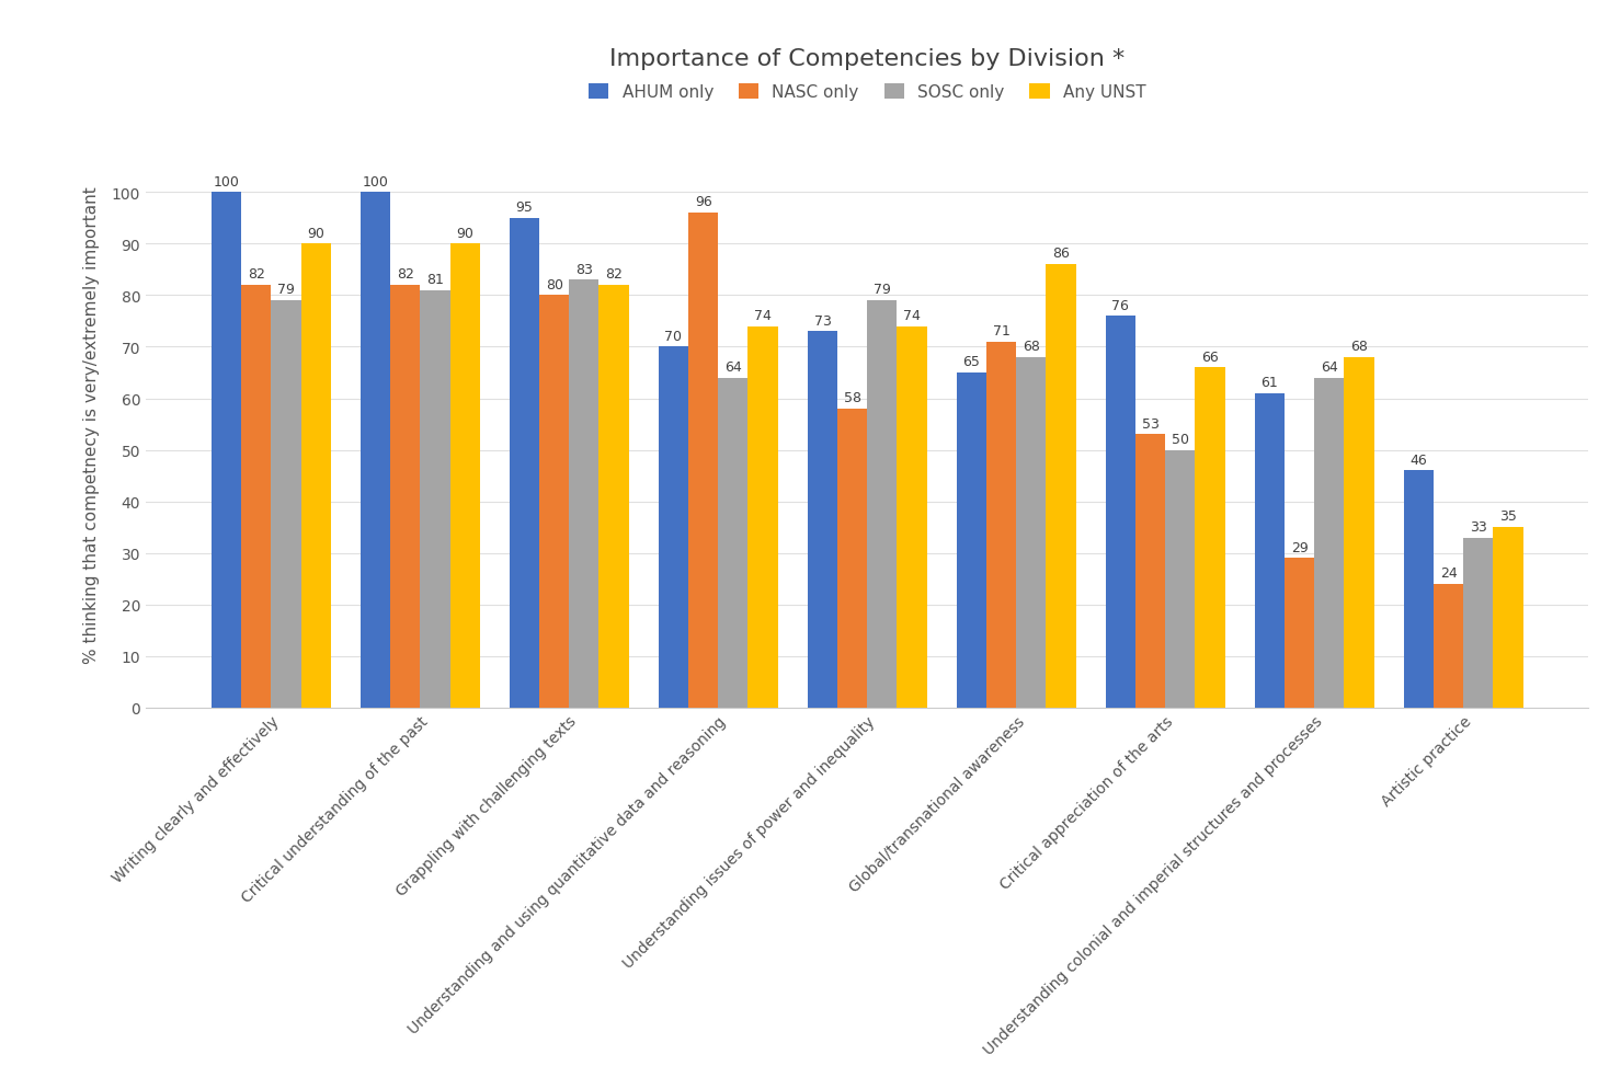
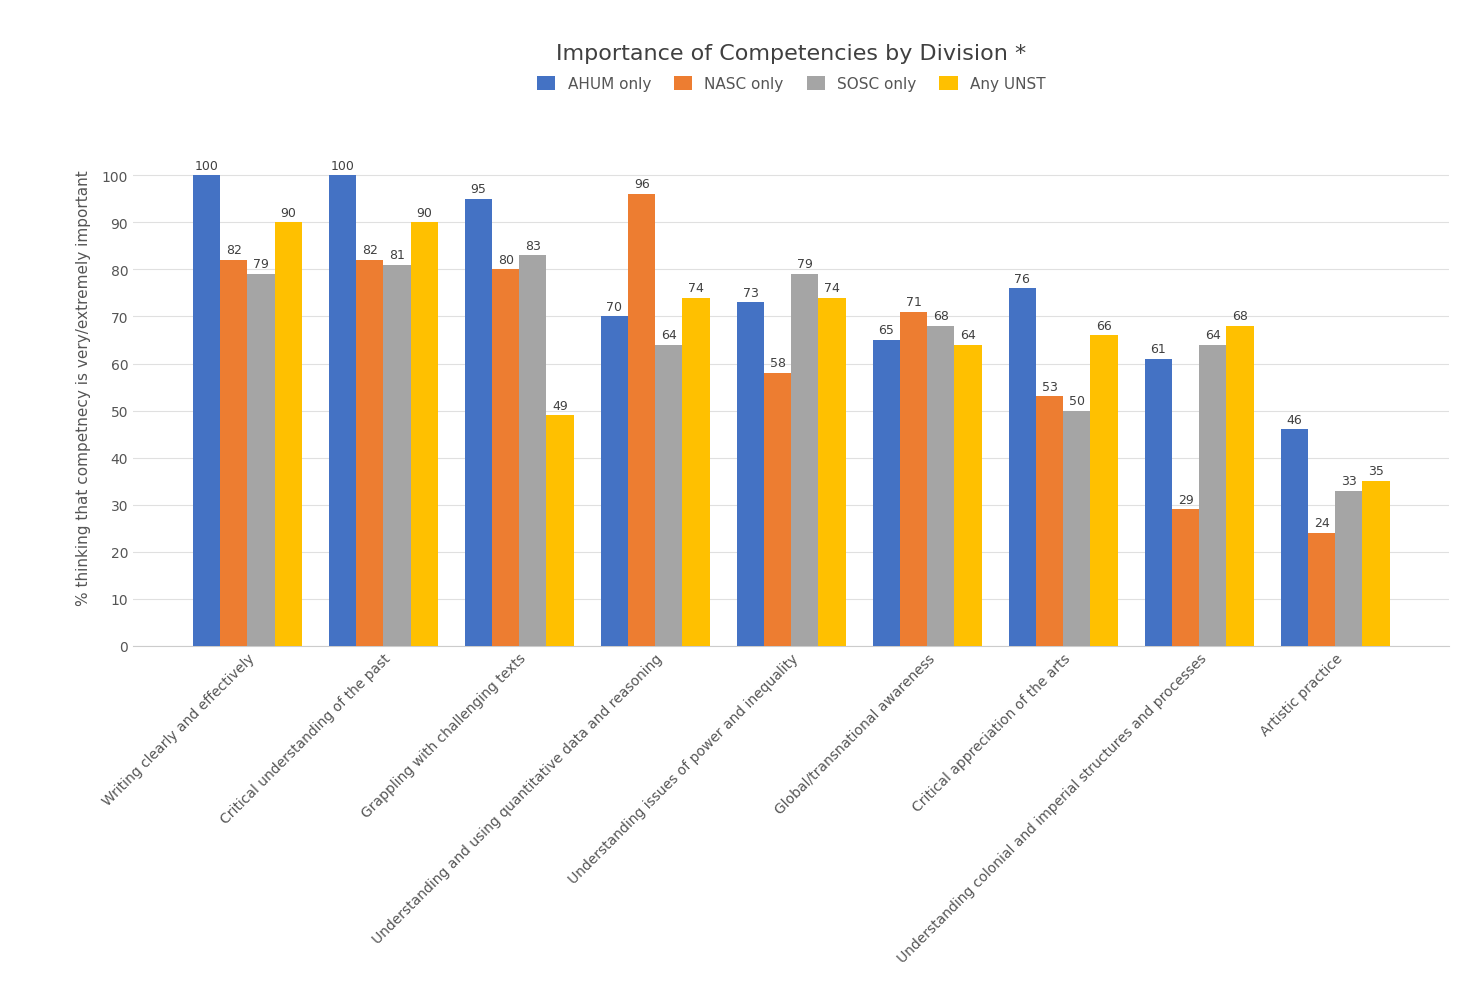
Any UNST/Grappling with challenging texts: 82 -> 49
Any UNST/Global/transnational awareness: 86 -> 64
